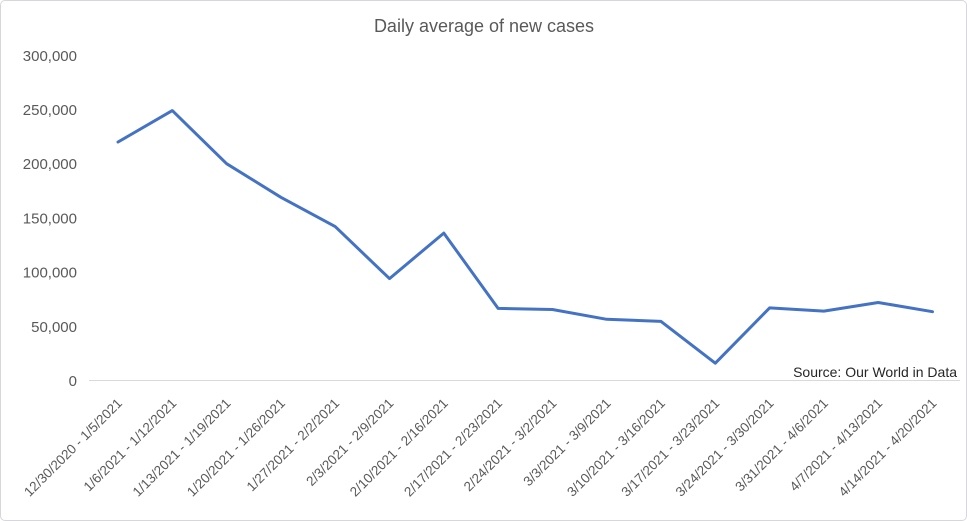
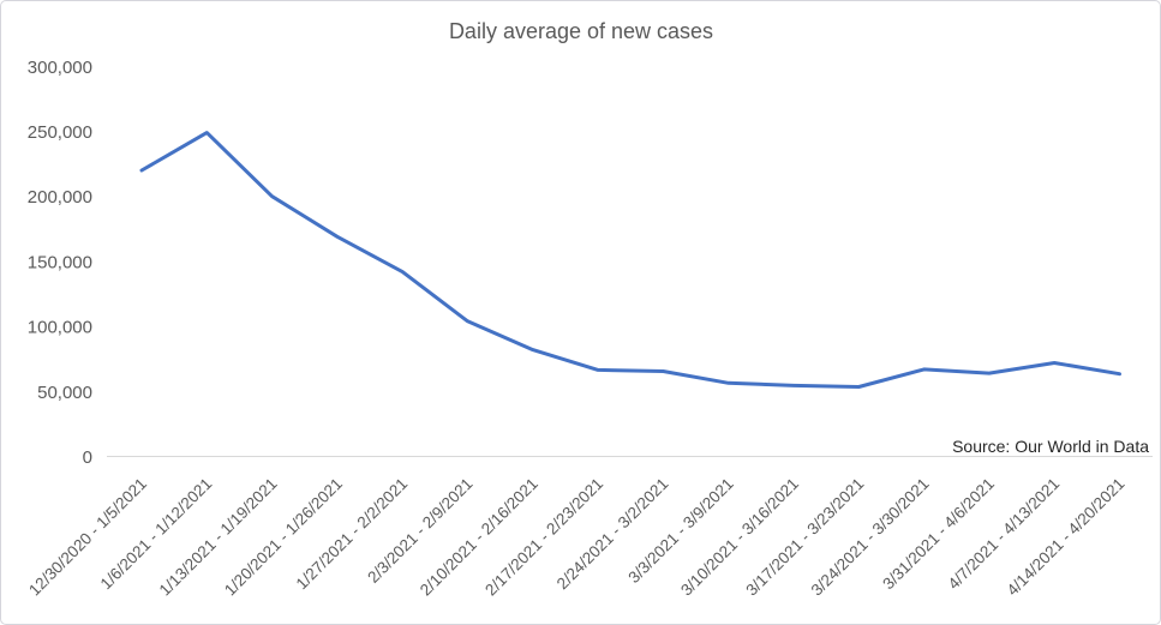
2/3/2021 - 2/9/2021: 94000 -> 104000
2/10/2021 - 2/16/2021: 136000 -> 82000
3/17/2021 - 3/23/2021: 16000 -> 54000
